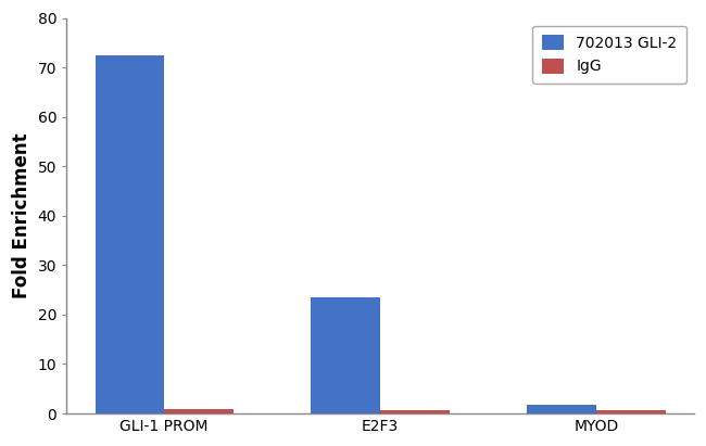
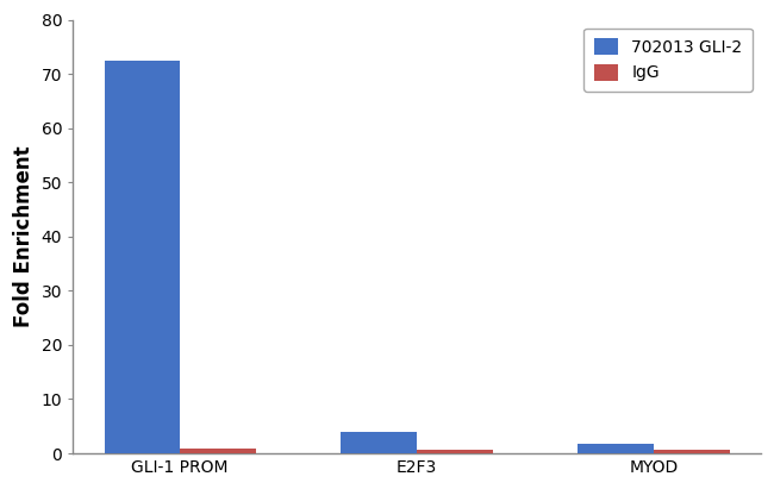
702013 GLI-2/E2F3: 23.5 -> 4.0
